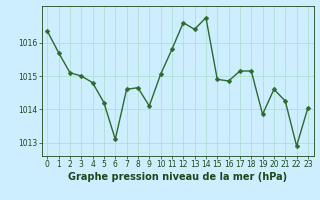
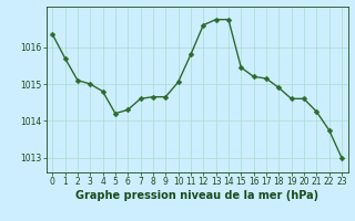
6: 1013.10 -> 1014.30
9: 1014.10 -> 1014.65
13: 1016.40 -> 1016.75
15: 1014.90 -> 1015.45
16: 1014.85 -> 1015.20
18: 1015.15 -> 1014.90
19: 1013.85 -> 1014.60
22: 1012.90 -> 1013.75
23: 1014.05 -> 1013.00
